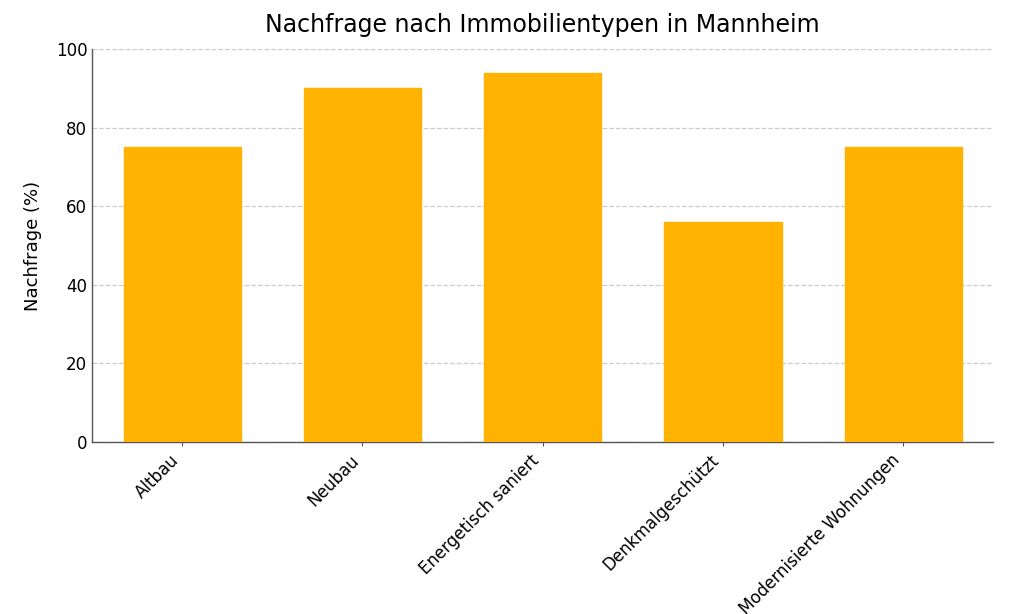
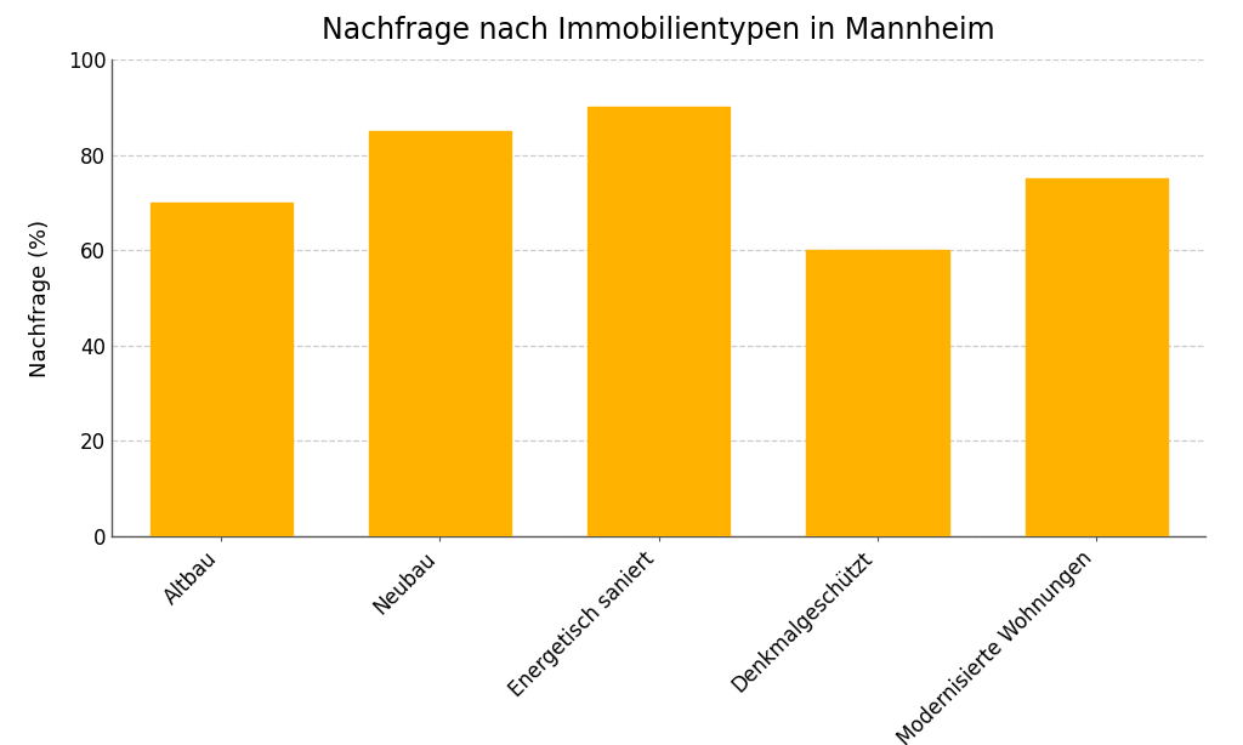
Altbau: 75 -> 70
Neubau: 90 -> 85
Energetisch saniert: 94 -> 90
Denkmalgeschützt: 56 -> 60
